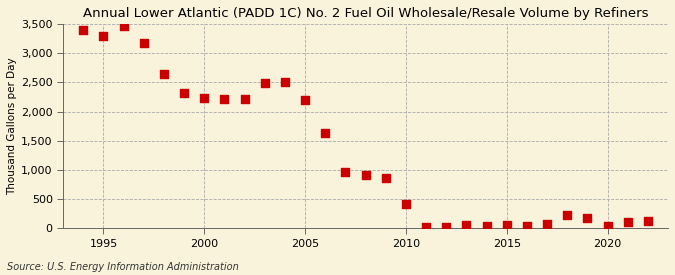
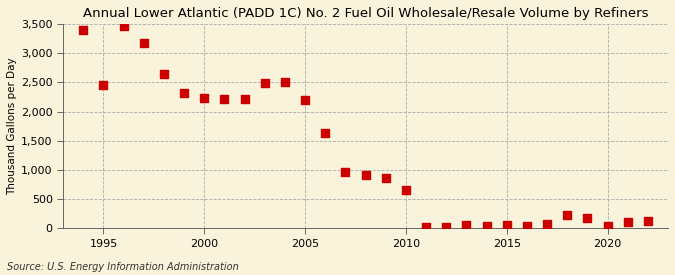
1995: 3,290 -> 2,460
2010: 410 -> 660
